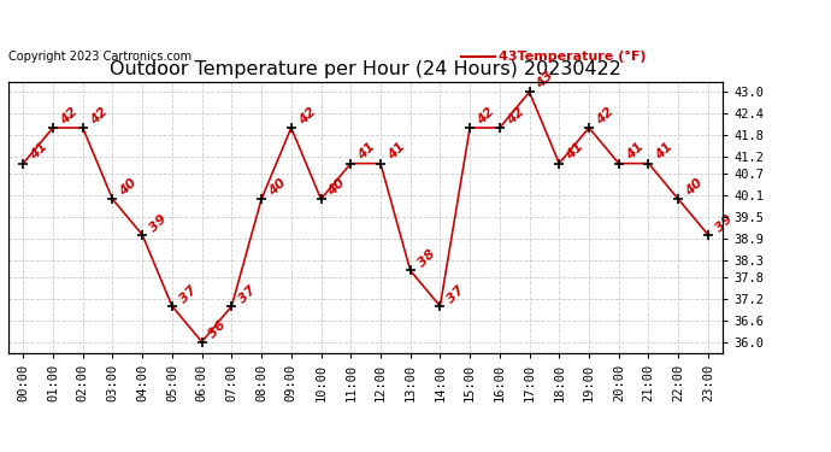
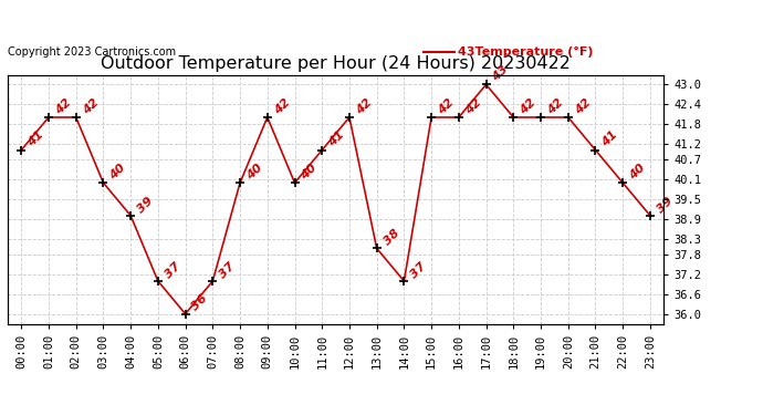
12:00: 41 -> 42
18:00: 41 -> 42
20:00: 41 -> 42
